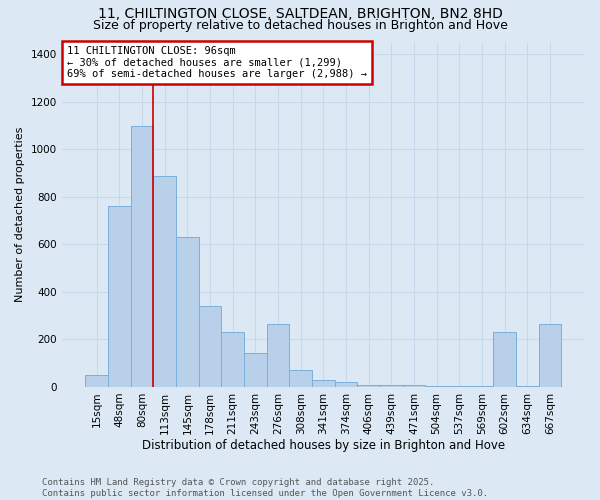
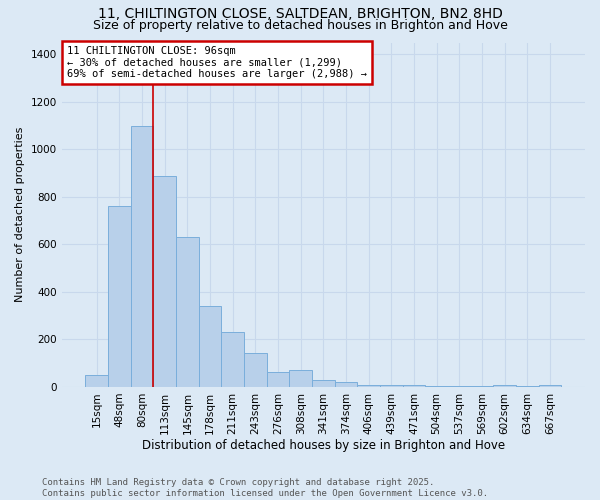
276sqm: 265 -> 65
602sqm: 230 -> 10
667sqm: 265 -> 10
